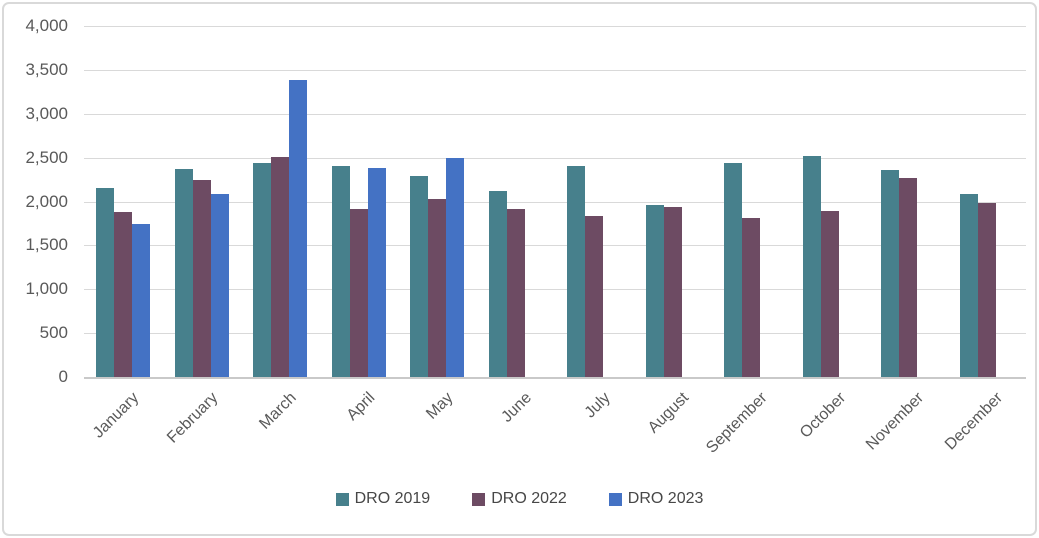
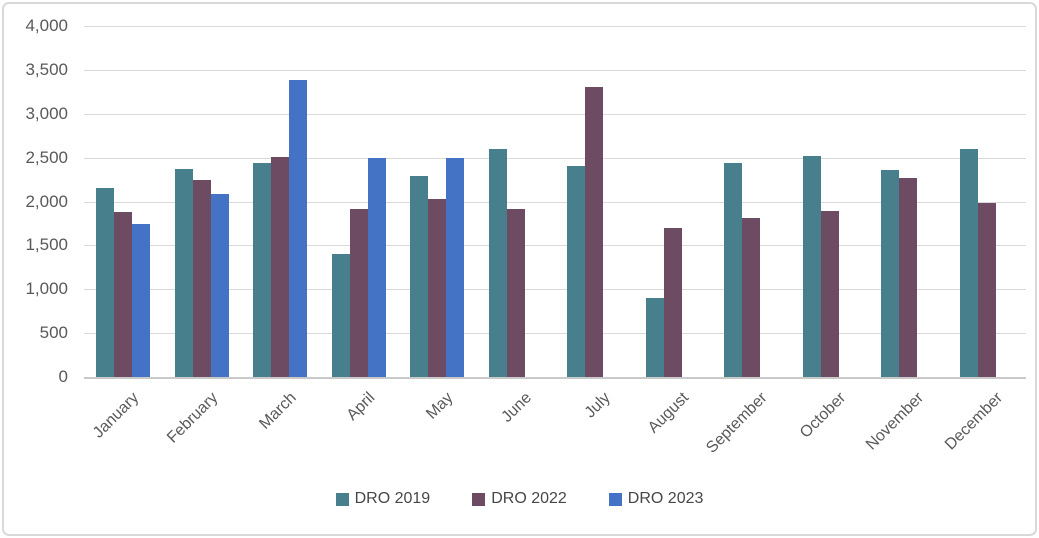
DRO 2019/April: 2400 -> 1400
DRO 2023/April: 2400 -> 2500
DRO 2019/June: 2100 -> 2600
DRO 2022/July: 1800 -> 3300
DRO 2019/August: 2000 -> 900
DRO 2022/August: 1900 -> 1700
DRO 2019/December: 2100 -> 2600
